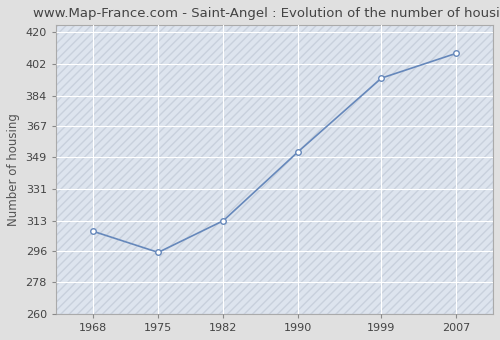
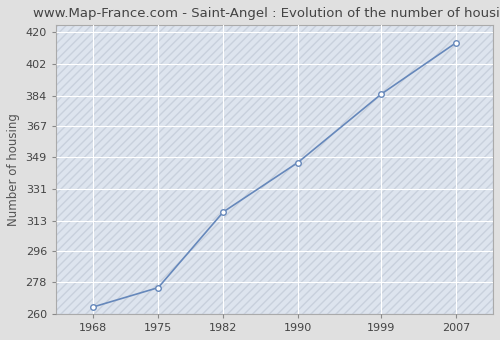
1968: 307 -> 264
1975: 295 -> 275
1982: 313 -> 318
1990: 352 -> 346
1999: 394 -> 385
2007: 408 -> 414
